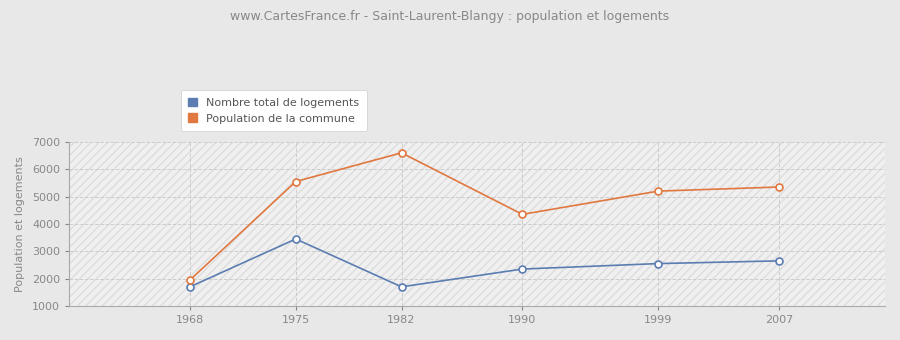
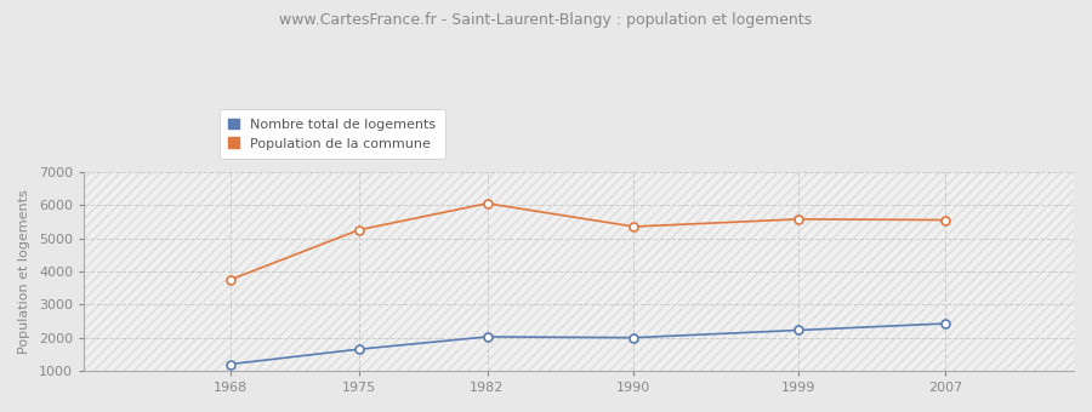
Nombre total de logements/1968: 1700 -> 1200
Population de la commune/1968: 1950 -> 3750
Nombre total de logements/1975: 3450 -> 1650
Population de la commune/1975: 5550 -> 5250
Nombre total de logements/1982: 1700 -> 2020
Population de la commune/1982: 6600 -> 6050
Nombre total de logements/1990: 2350 -> 2000
Population de la commune/1990: 4350 -> 5350
Nombre total de logements/1999: 2550 -> 2220
Population de la commune/1999: 5200 -> 5580
Nombre total de logements/2007: 2650 -> 2420
Population de la commune/2007: 5350 -> 5550
